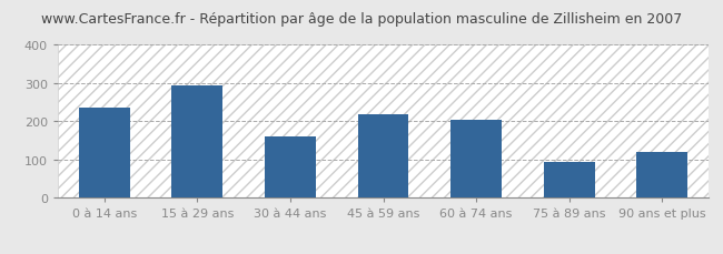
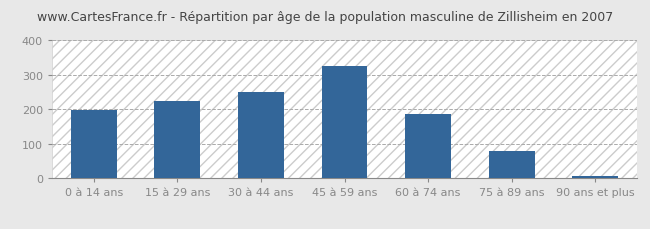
0 à 14 ans: 235 -> 197
15 à 29 ans: 295 -> 224
30 à 44 ans: 160 -> 249
45 à 59 ans: 220 -> 327
60 à 74 ans: 205 -> 187
75 à 89 ans: 95 -> 80
90 ans et plus: 120 -> 8
